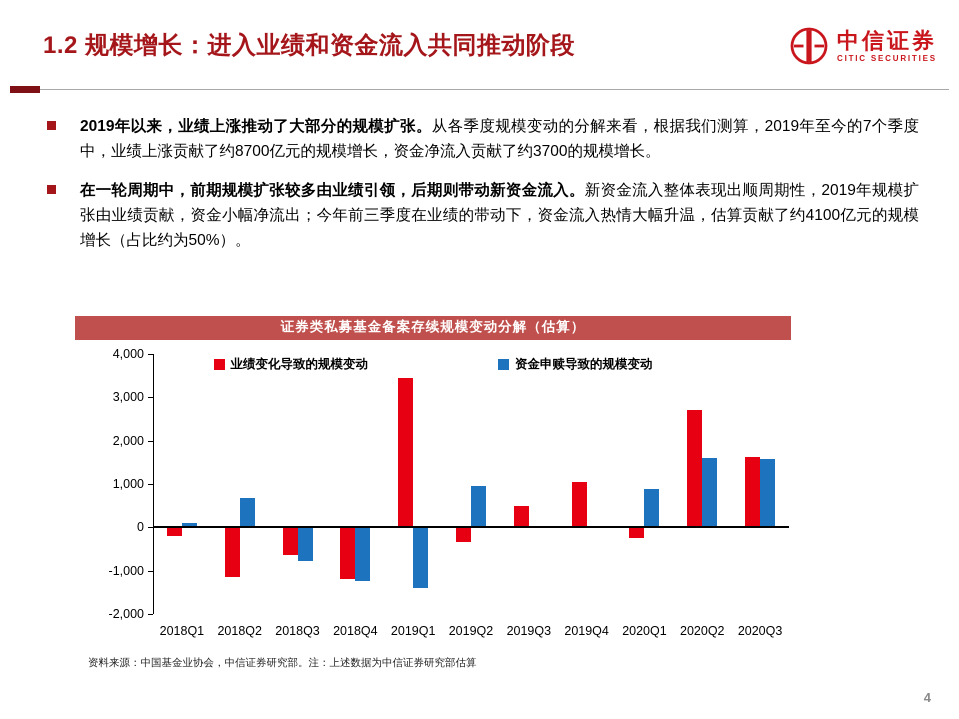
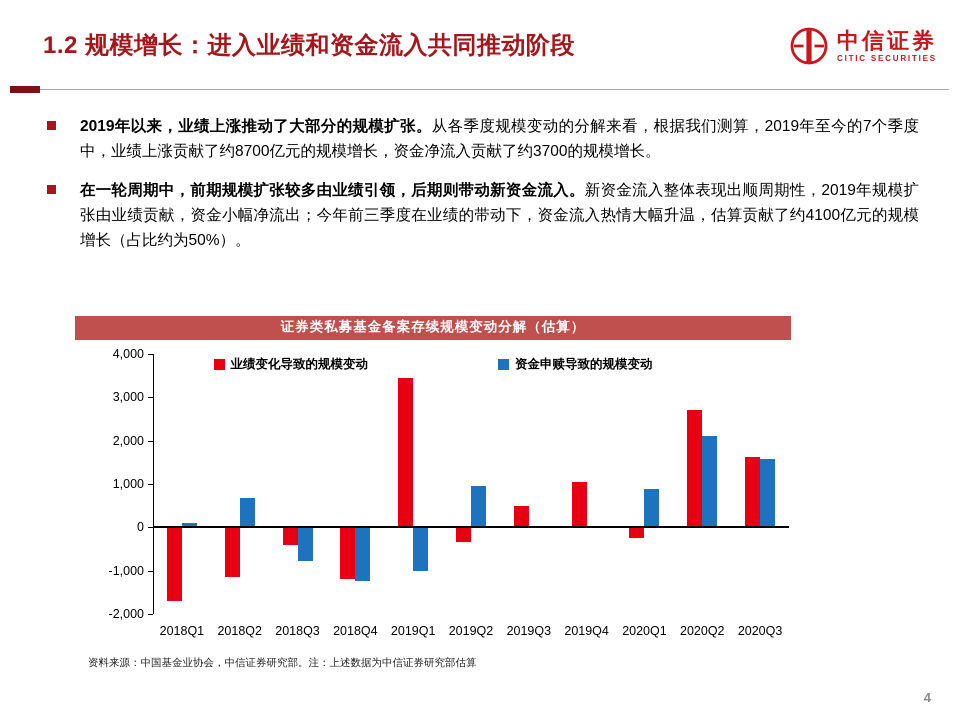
业绩变化导致的规模变动/2018Q1: -200 -> -1700
业绩变化导致的规模变动/2018Q3: -600 -> -400
资金申赎导致的规模变动/2019Q1: -1400 -> -1000
资金申赎导致的规模变动/2020Q2: 1600 -> 2100
